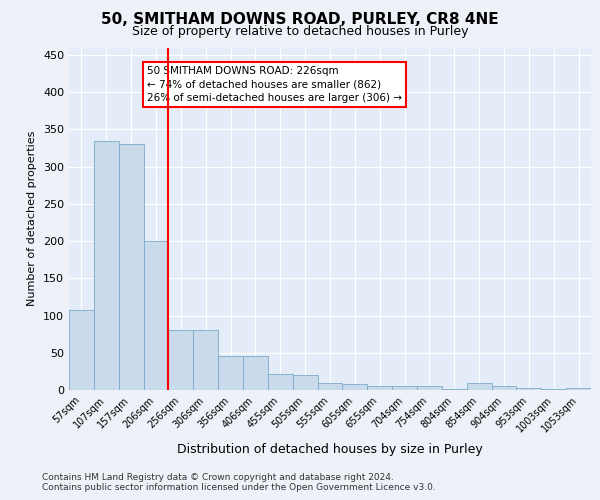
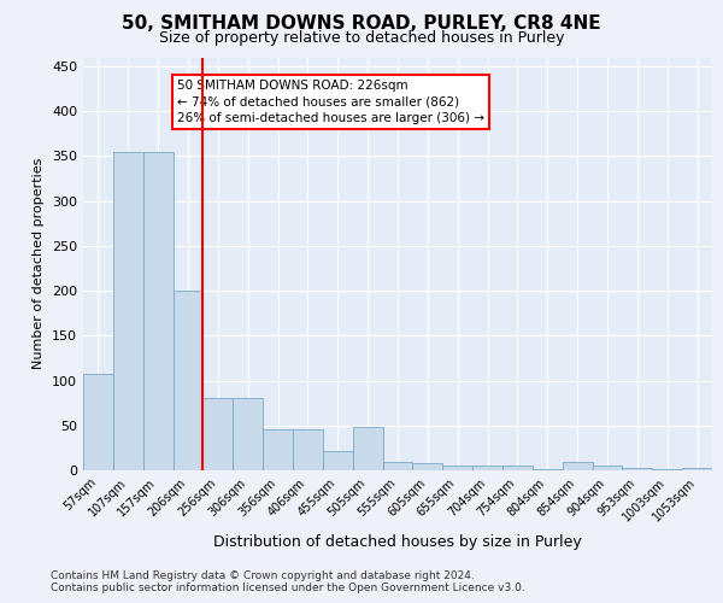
107sqm: 335 -> 354
157sqm: 330 -> 354
505sqm: 20 -> 48
